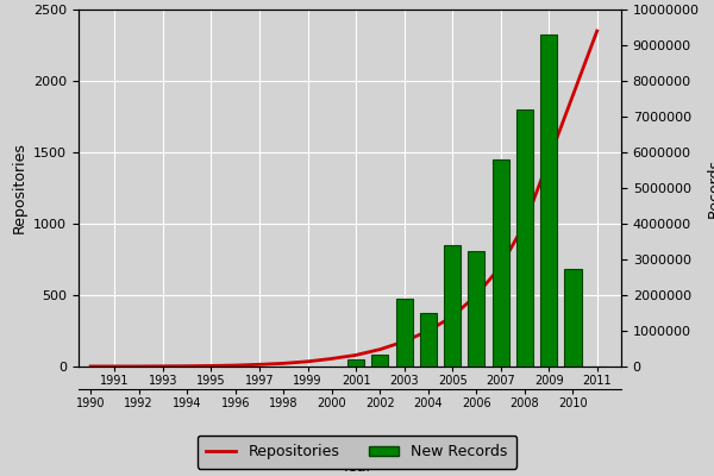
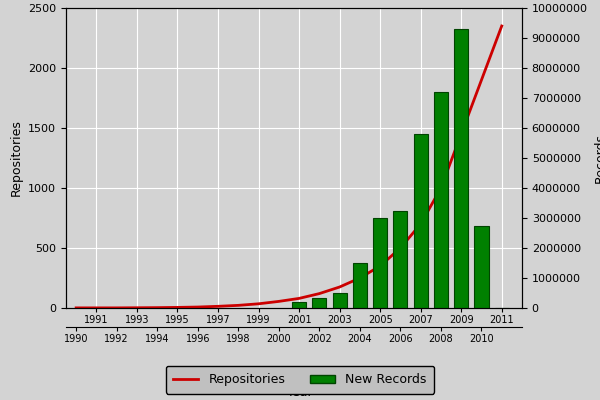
New Records/2003: 1900000 -> 500000
New Records/2005: 3400000 -> 3000000
